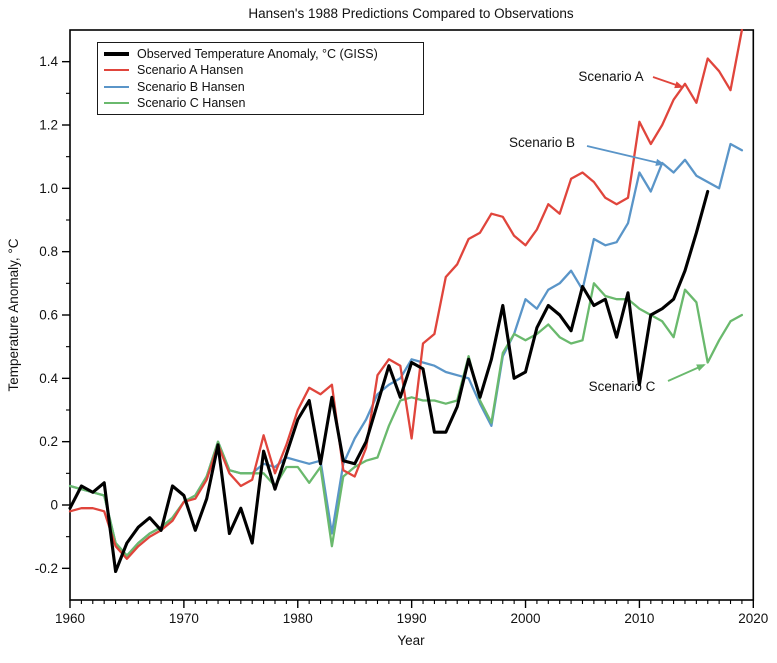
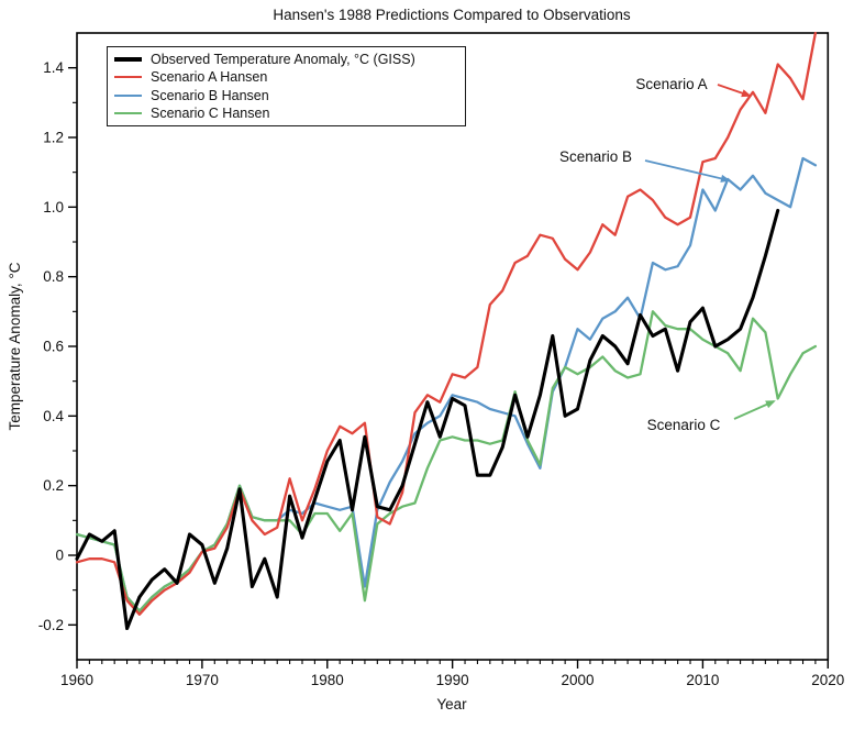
Scenario A Hansen/1990: 0.21 -> 0.52
Scenario A Hansen/2010: 1.21 -> 1.13
Observed Temperature Anomaly, °C (GISS)/2010: 0.38 -> 0.71
